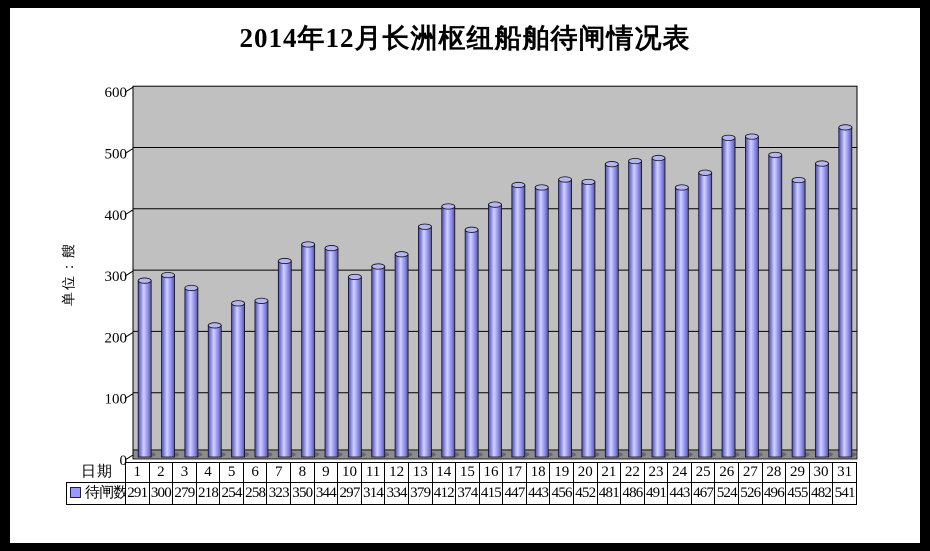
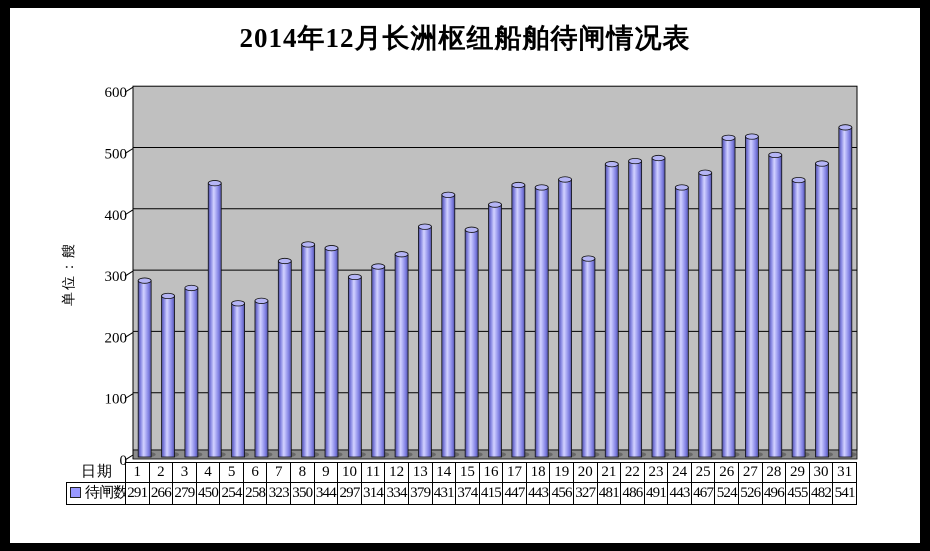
2: 300 -> 266
4: 218 -> 450
14: 412 -> 431
20: 452 -> 327
